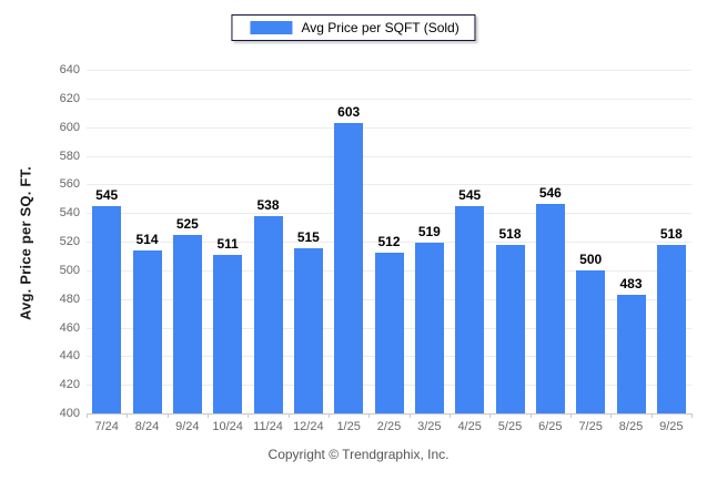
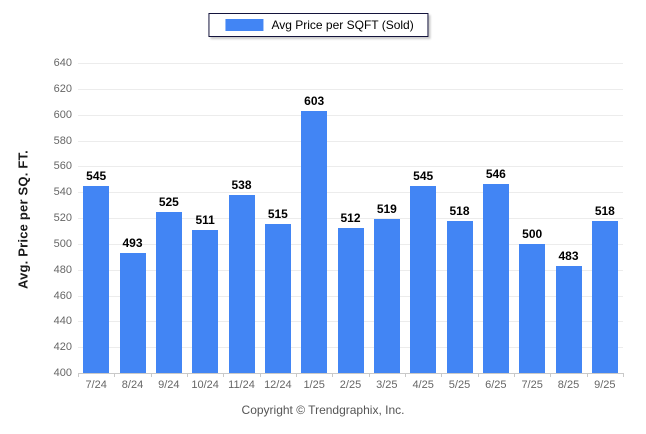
8/24: 514 -> 493
